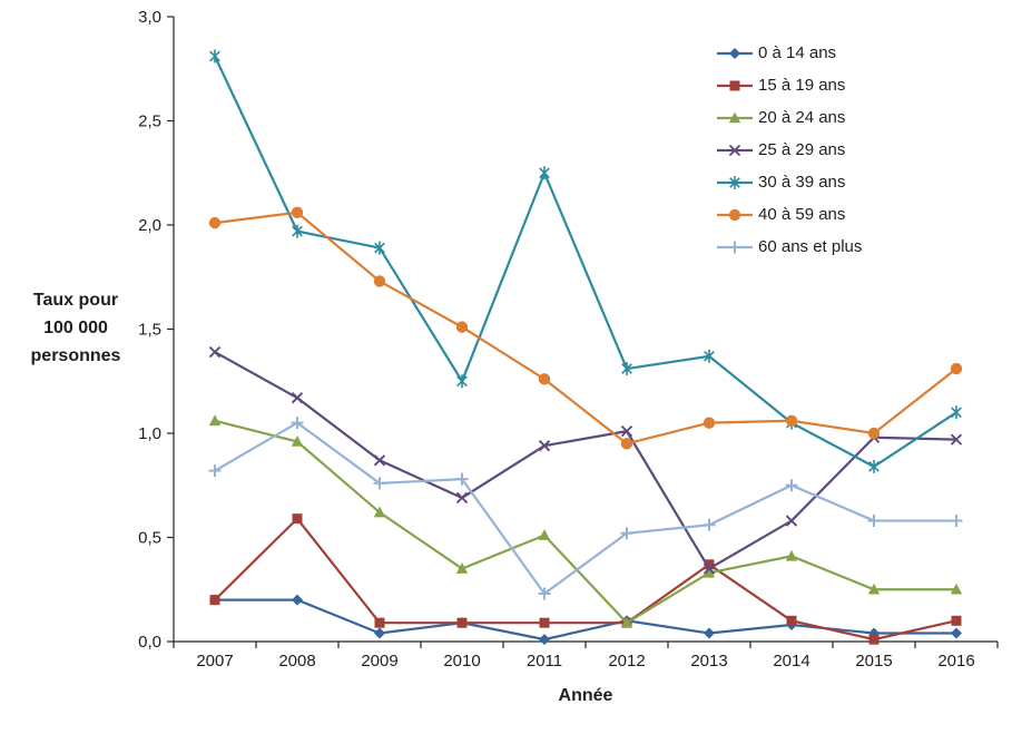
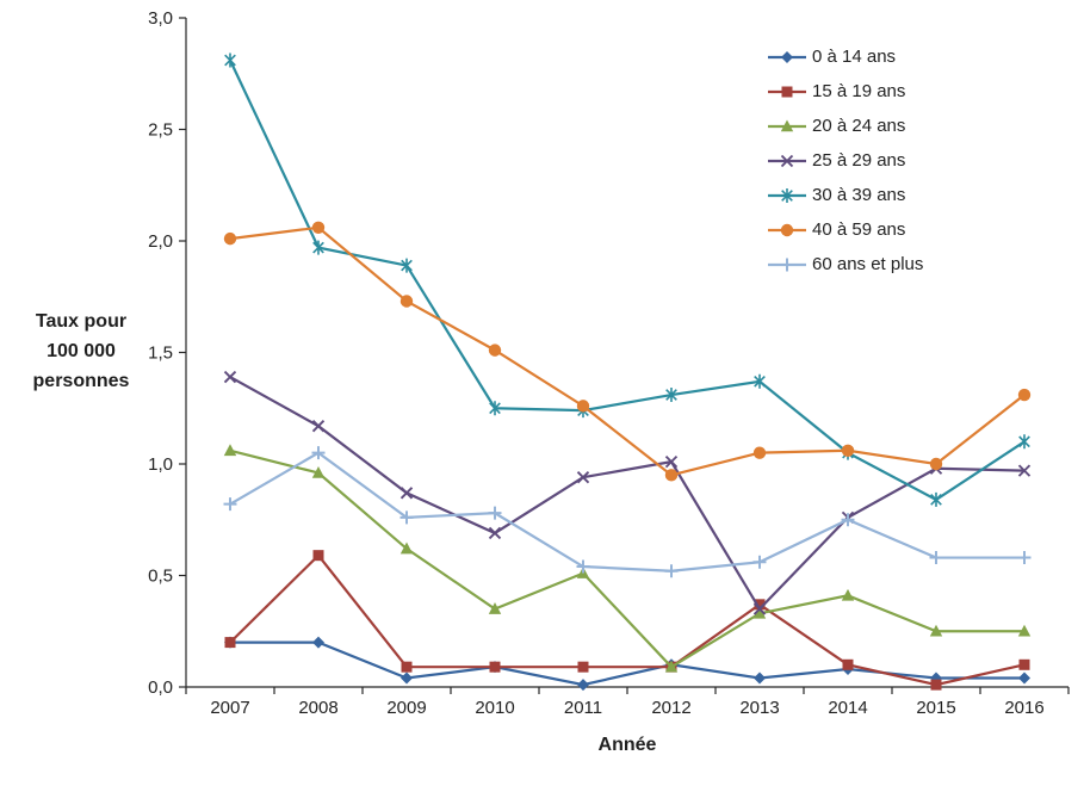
30 à 39 ans/2011: 2,25 -> 1,24
60 ans et plus/2011: 0,23 -> 0,54
25 à 29 ans/2014: 0,58 -> 0,76
